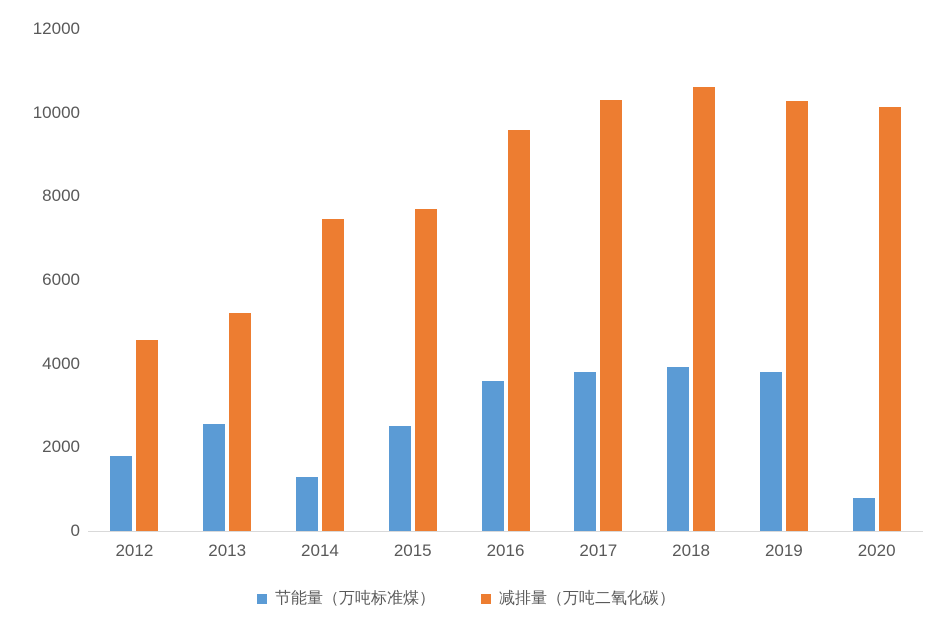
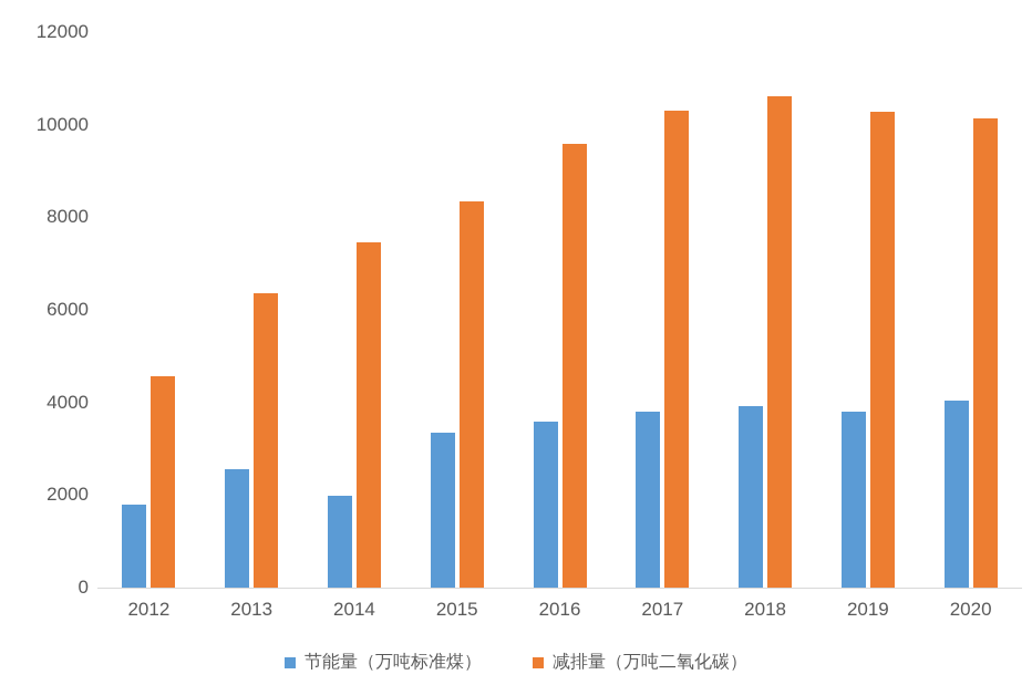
减排量（万吨二氧化碳）/2013: 5200 -> 6400
节能量（万吨标准煤）/2014: 1300 -> 2000
节能量（万吨标准煤）/2015: 2500 -> 3300
减排量（万吨二氧化碳）/2015: 7700 -> 8400
节能量（万吨标准煤）/2020: 800 -> 4000
